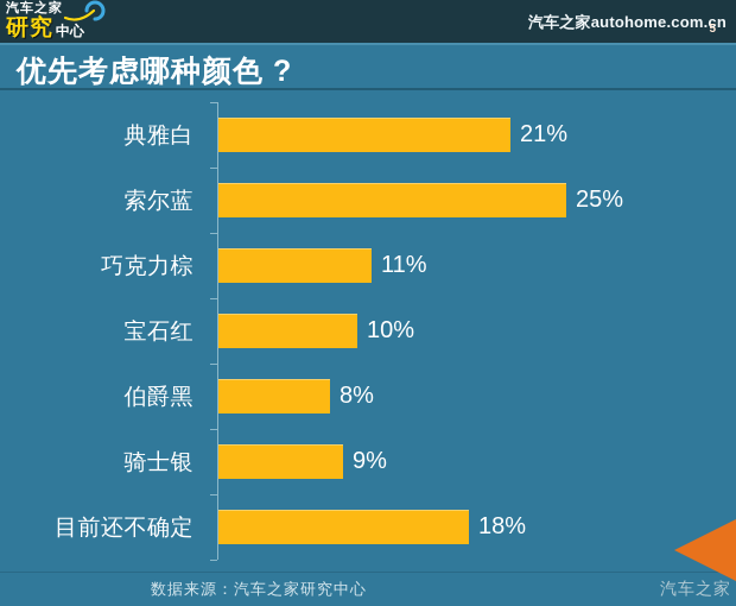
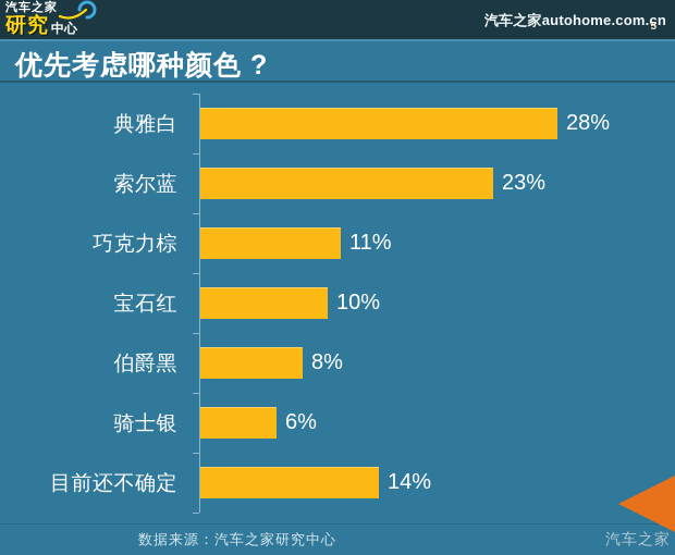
典雅白: 21% -> 28%
索尔蓝: 25% -> 23%
骑士银: 9% -> 6%
目前还不确定: 18% -> 14%
